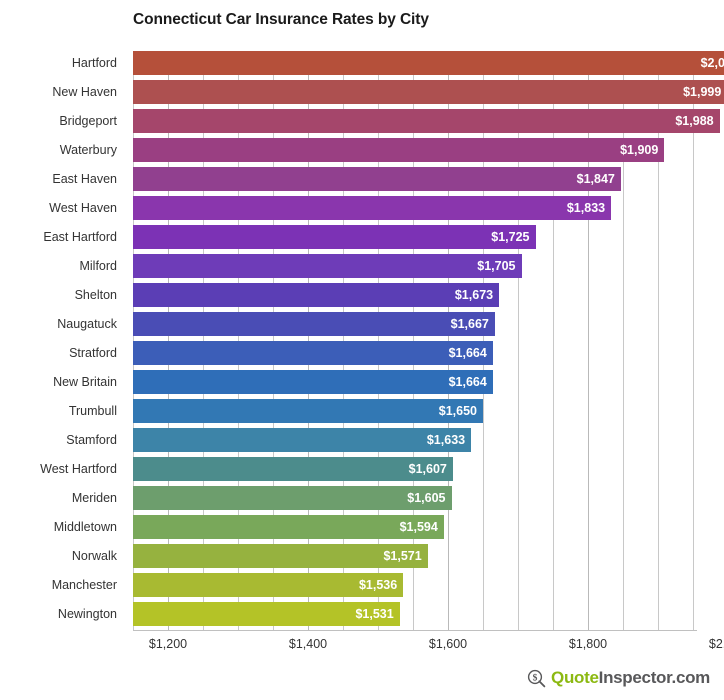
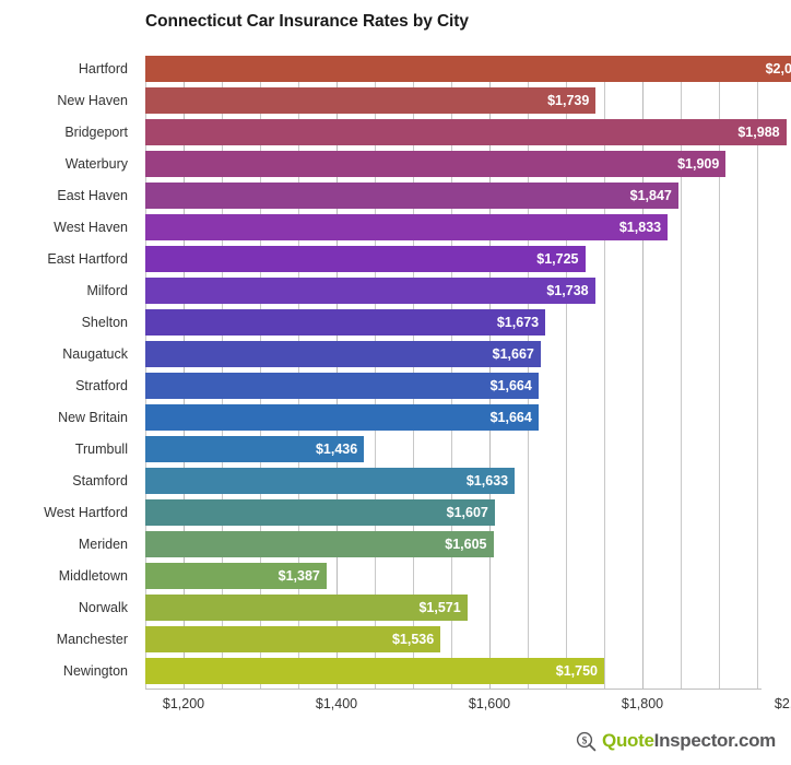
New Haven: $1,999 -> $1,739
Milford: $1,705 -> $1,738
Trumbull: $1,650 -> $1,436
Middletown: $1,594 -> $1,387
Newington: $1,531 -> $1,750
